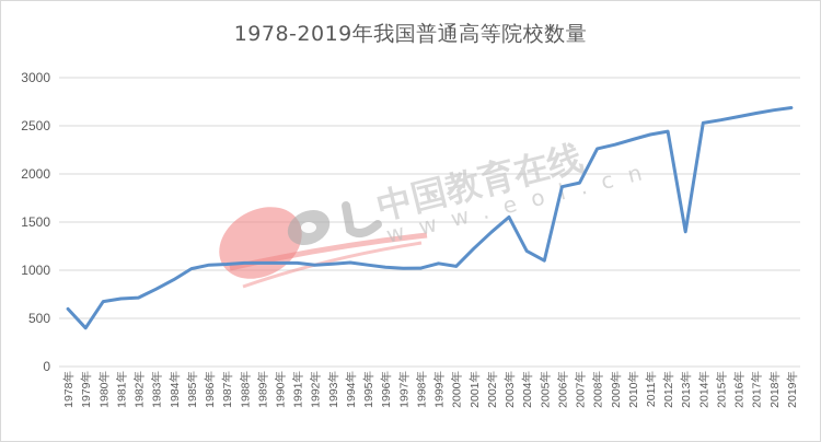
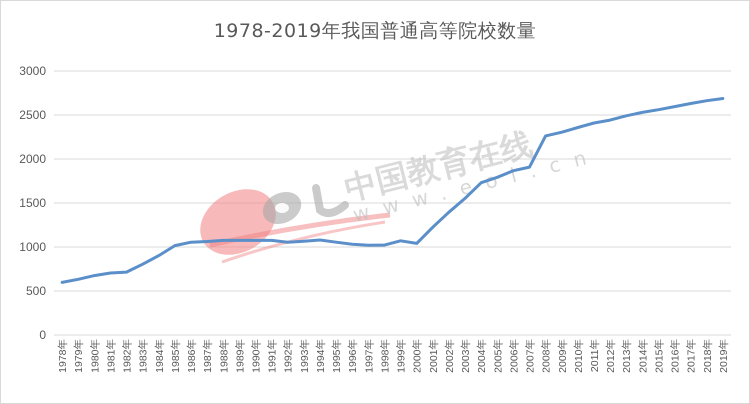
1979年: 400 -> 600
2004年: 1200 -> 1700
2005年: 1100 -> 1800
2013年: 1400 -> 2500
